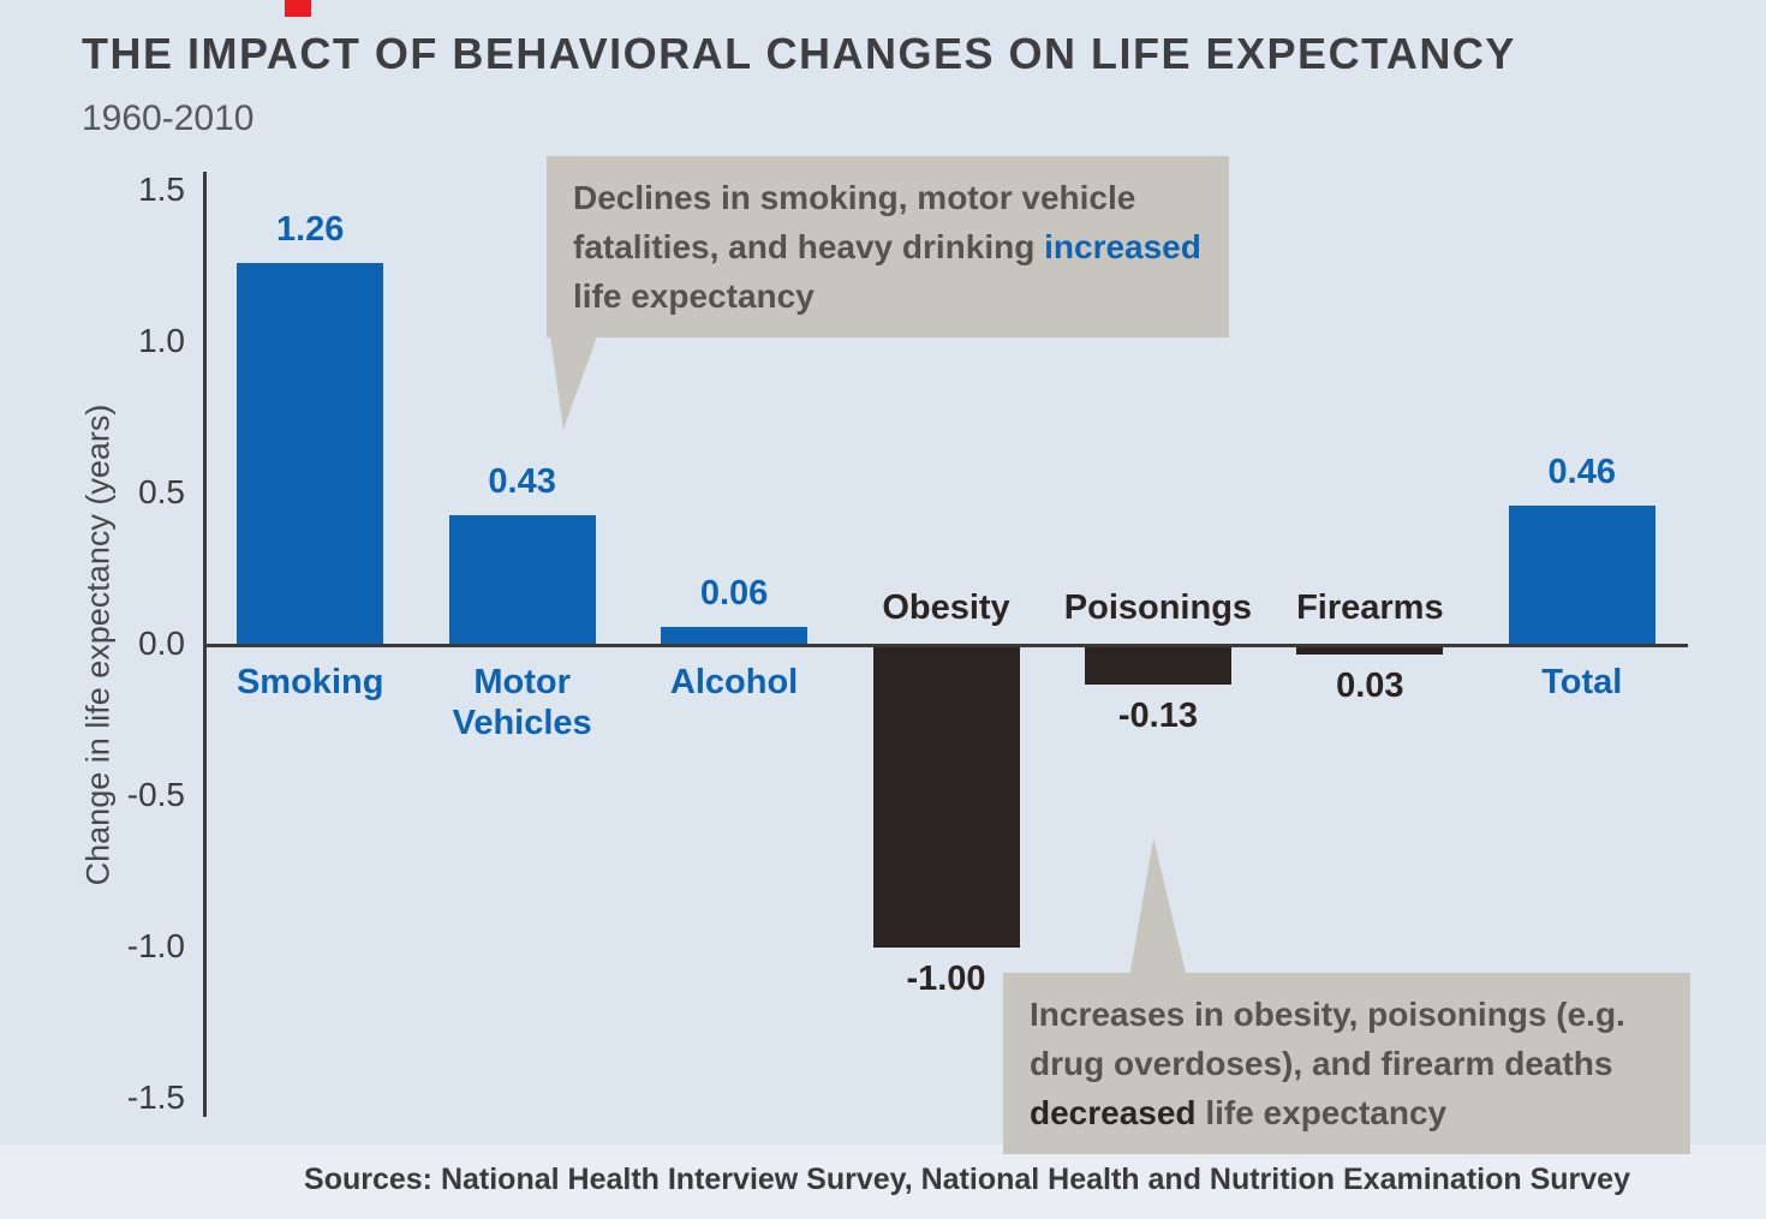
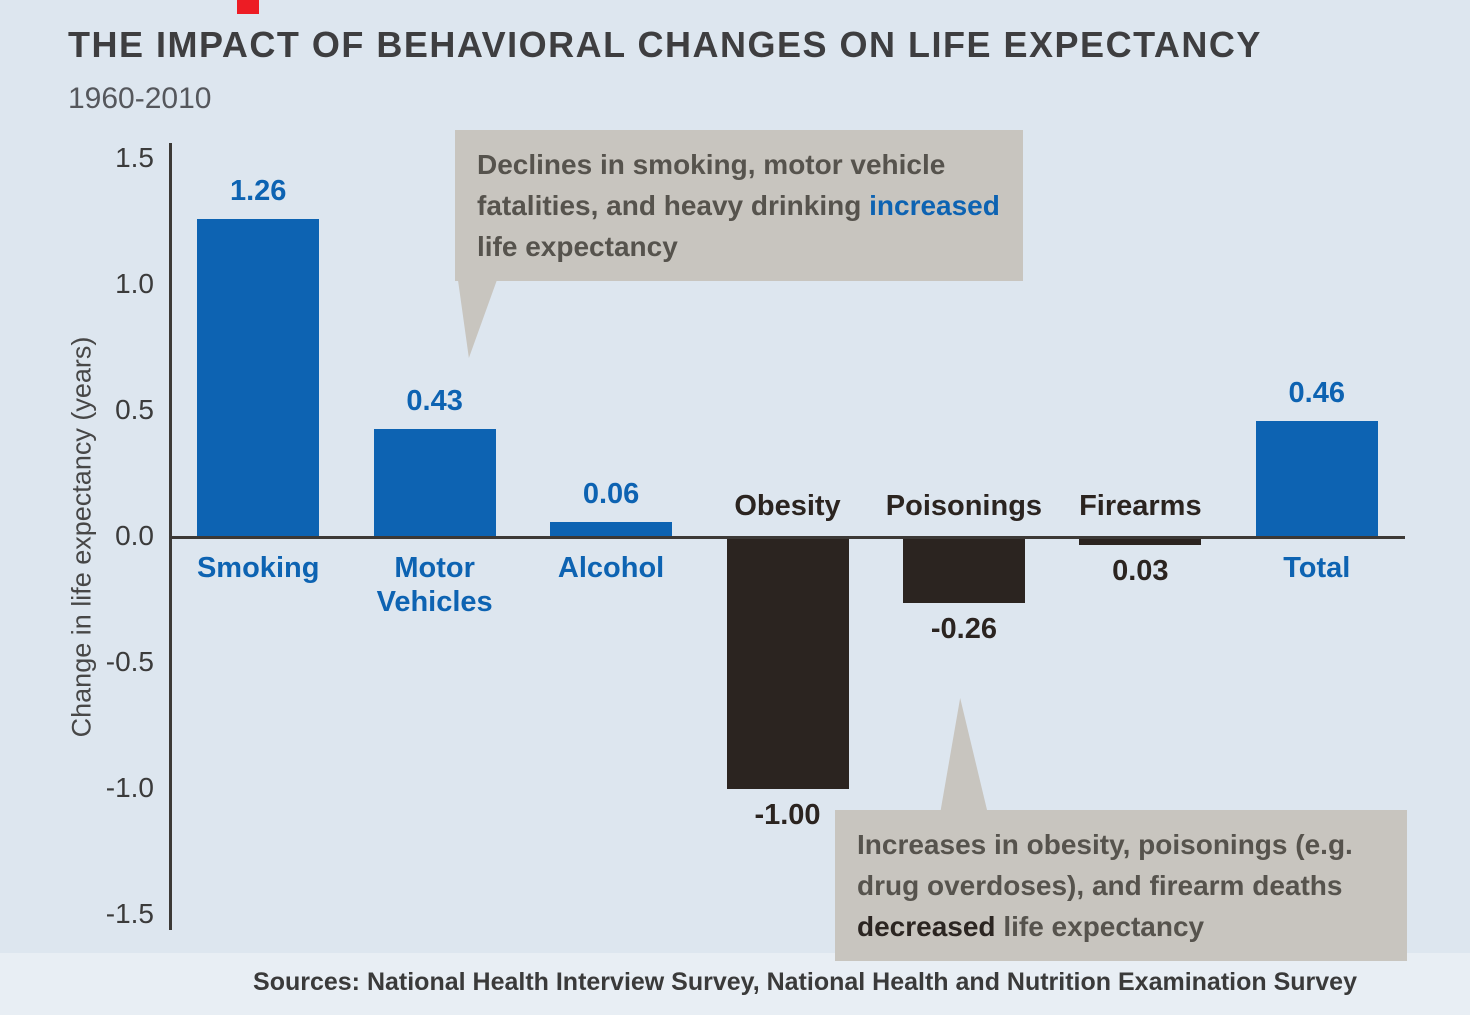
Poisonings: -0.13 -> -0.26
